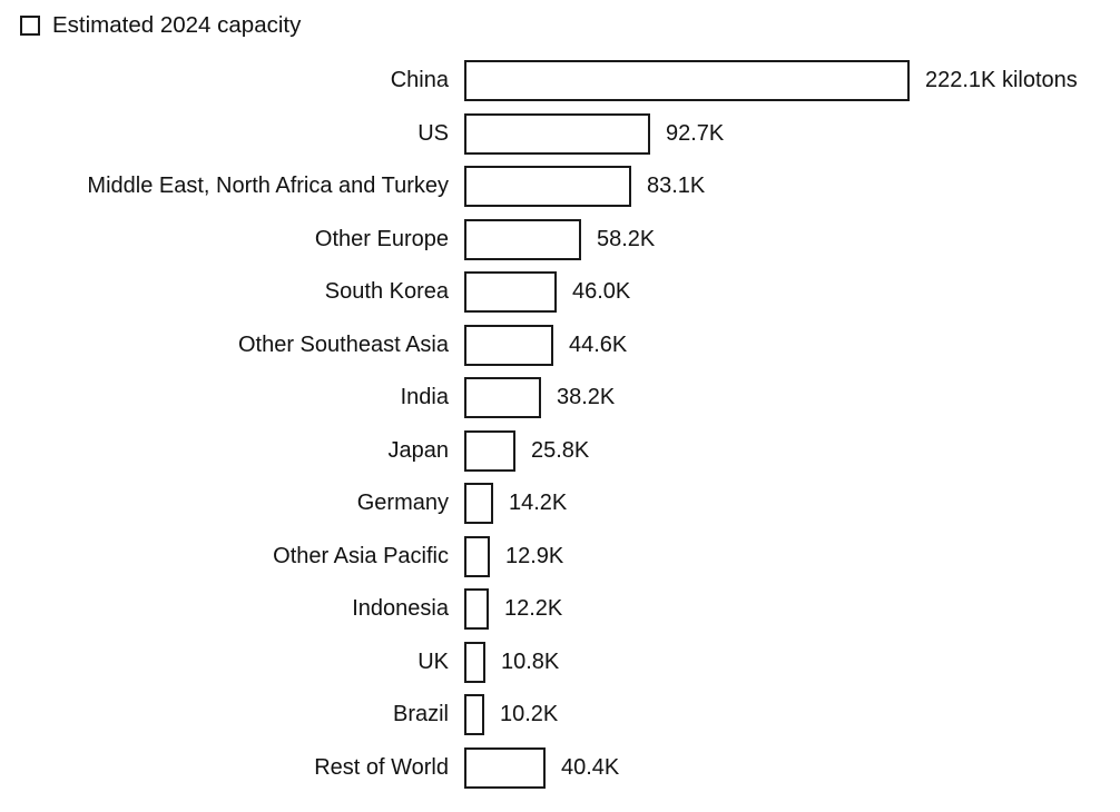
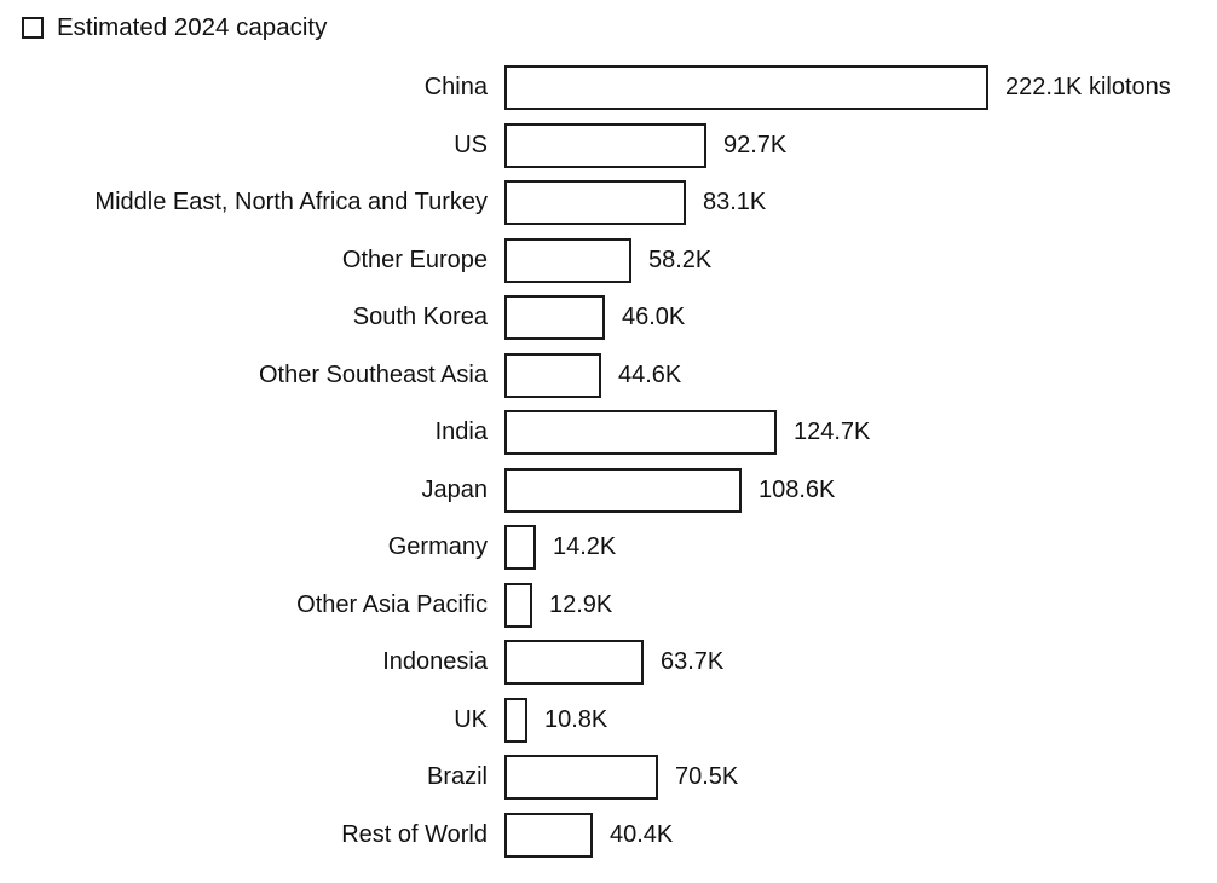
India: 38.2K -> 124.7K
Japan: 25.8K -> 108.6K
Indonesia: 12.2K -> 63.7K
Brazil: 10.2K -> 70.5K
